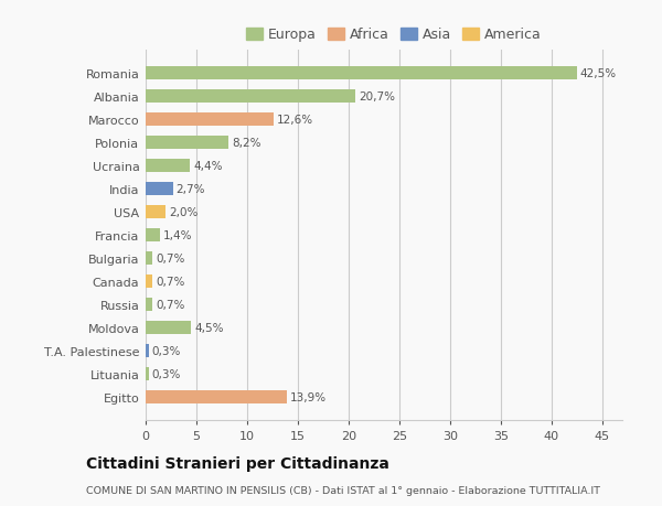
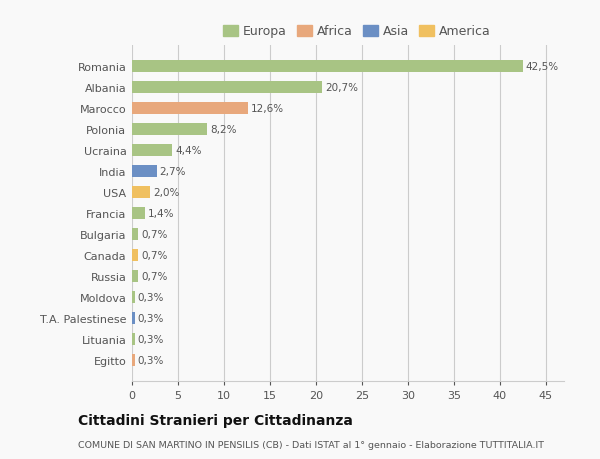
Moldova: 4,5% -> 0,3%
Egitto: 13,9% -> 0,3%
